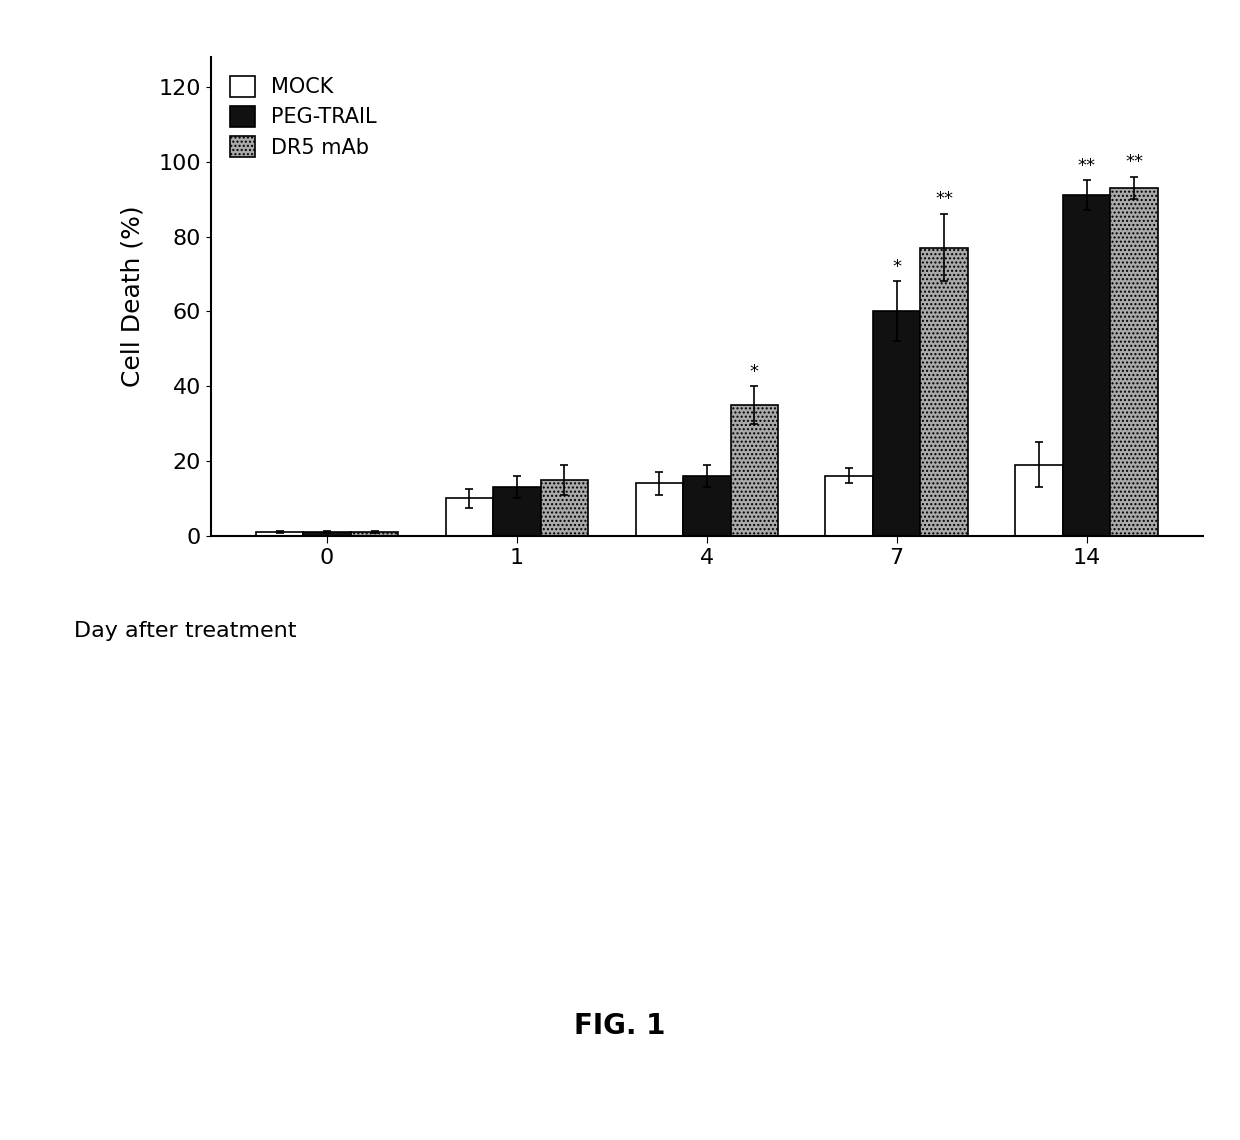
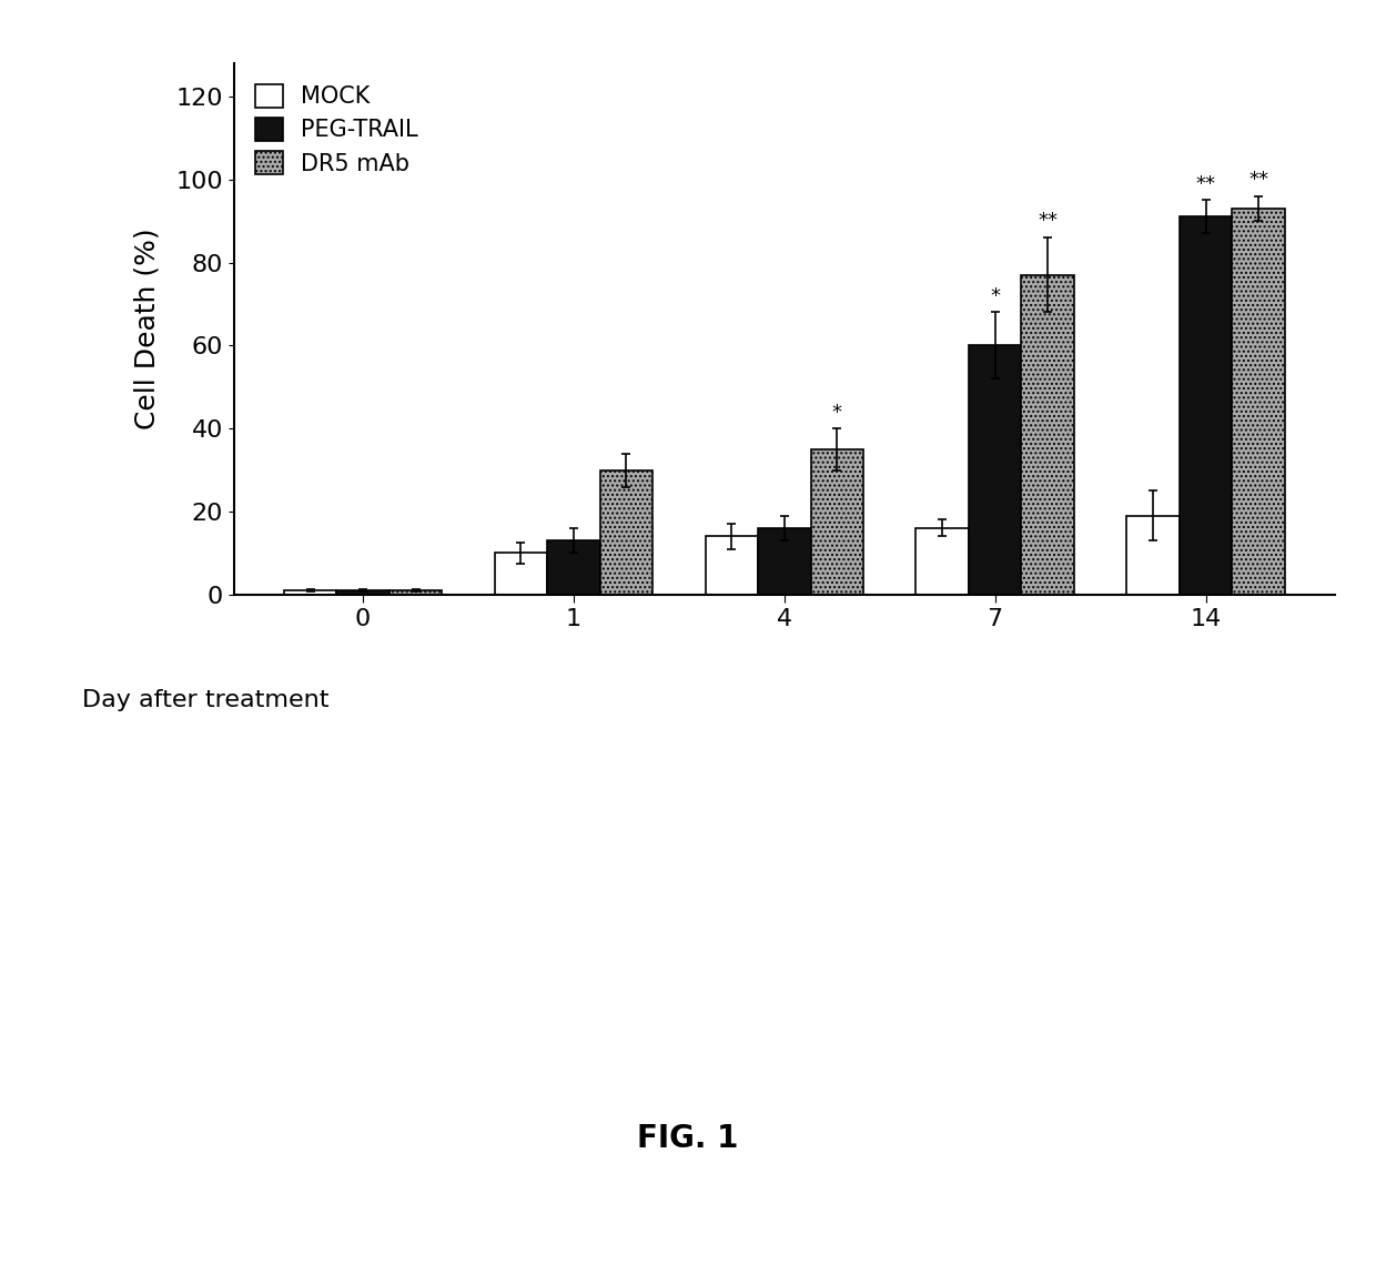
DR5 mAb/1: 15 -> 30
